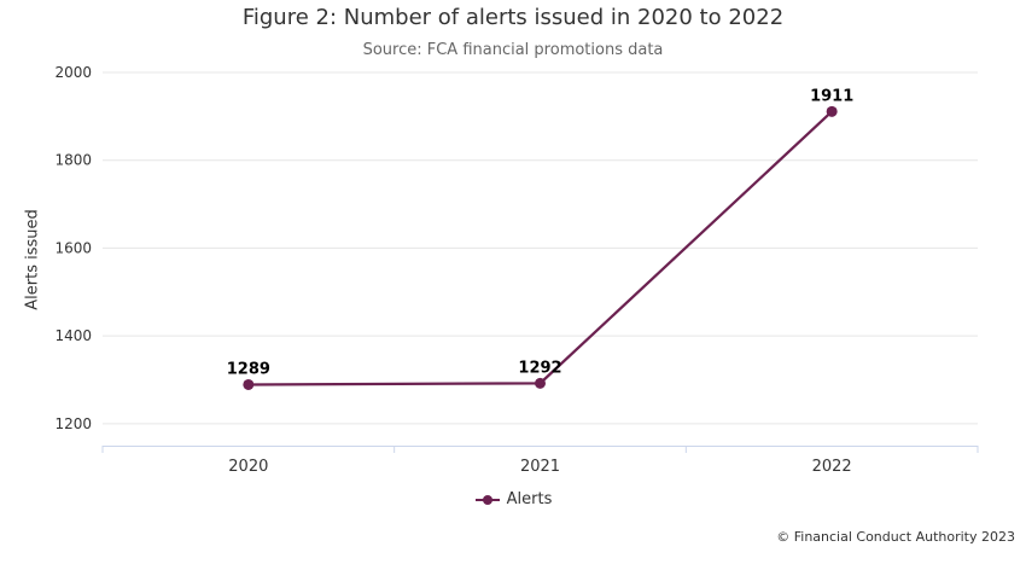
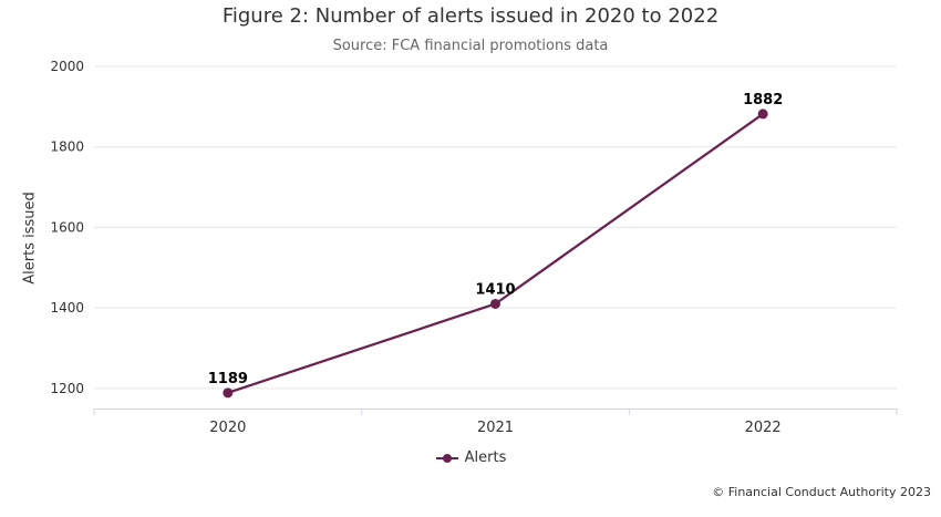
2020: 1289 -> 1189
2021: 1292 -> 1410
2022: 1911 -> 1882
